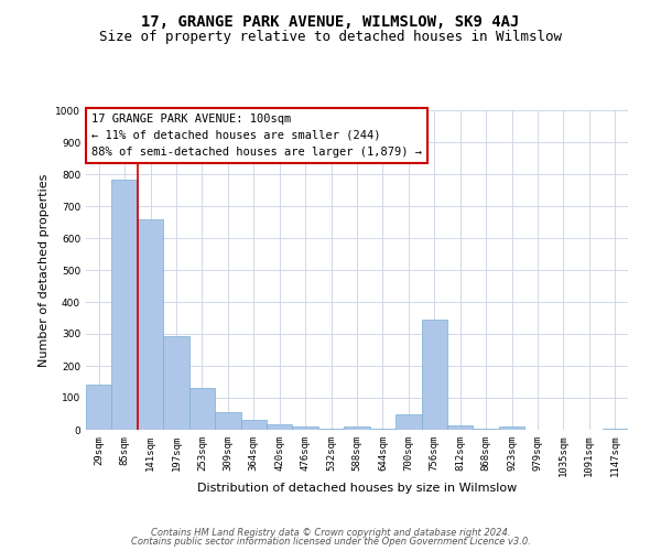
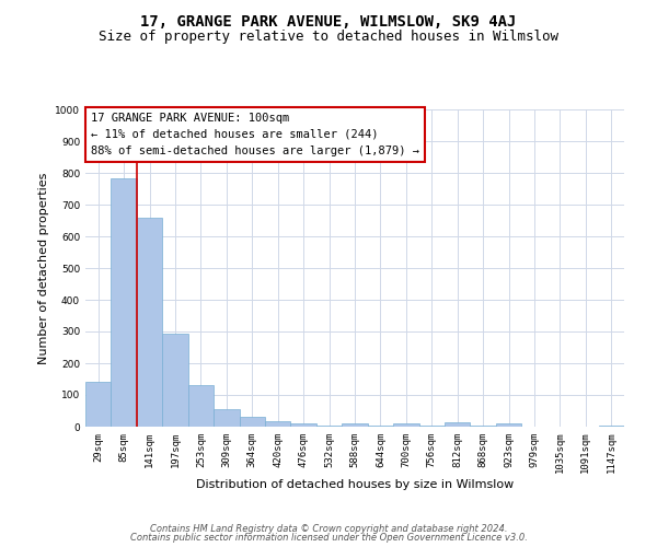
700sqm: 50 -> 10
756sqm: 345 -> 3
